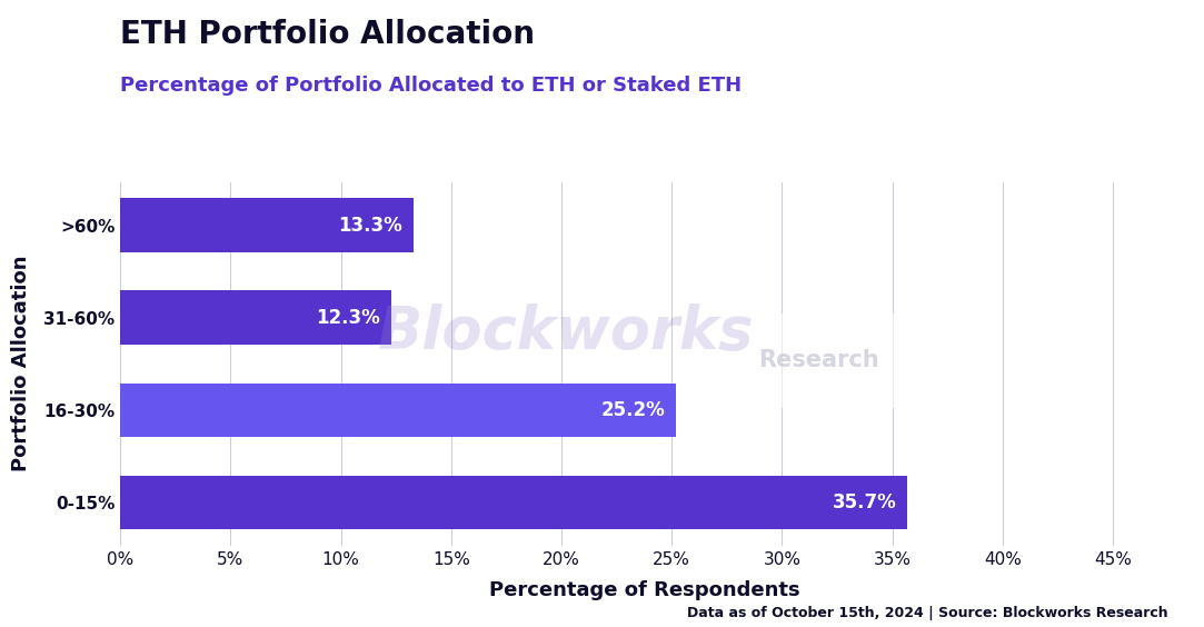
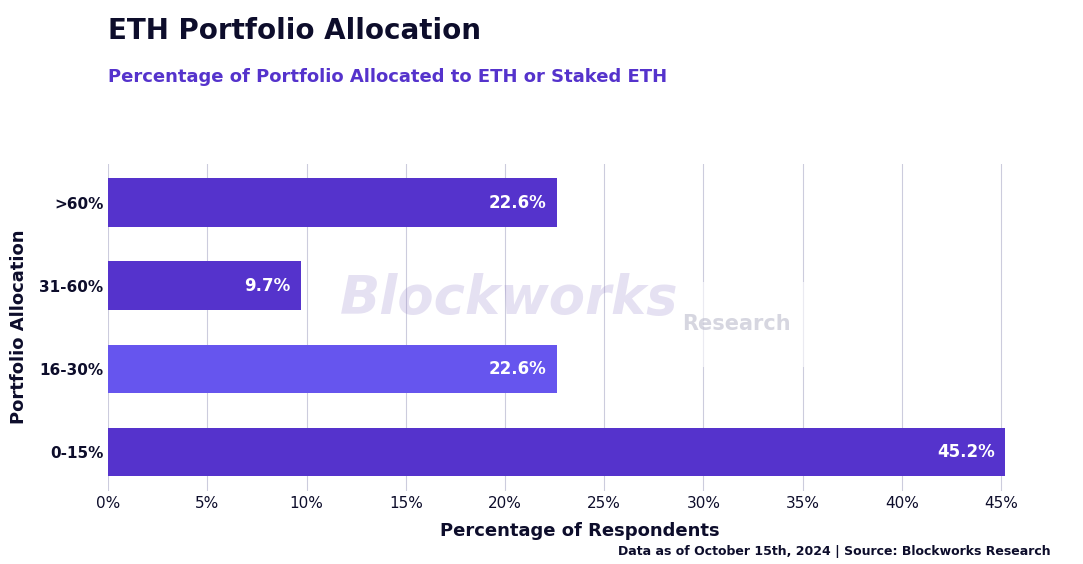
>60%: 13.3% -> 22.6%
31-60%: 12.3% -> 9.7%
16-30%: 25.2% -> 22.6%
0-15%: 35.7% -> 45.2%
